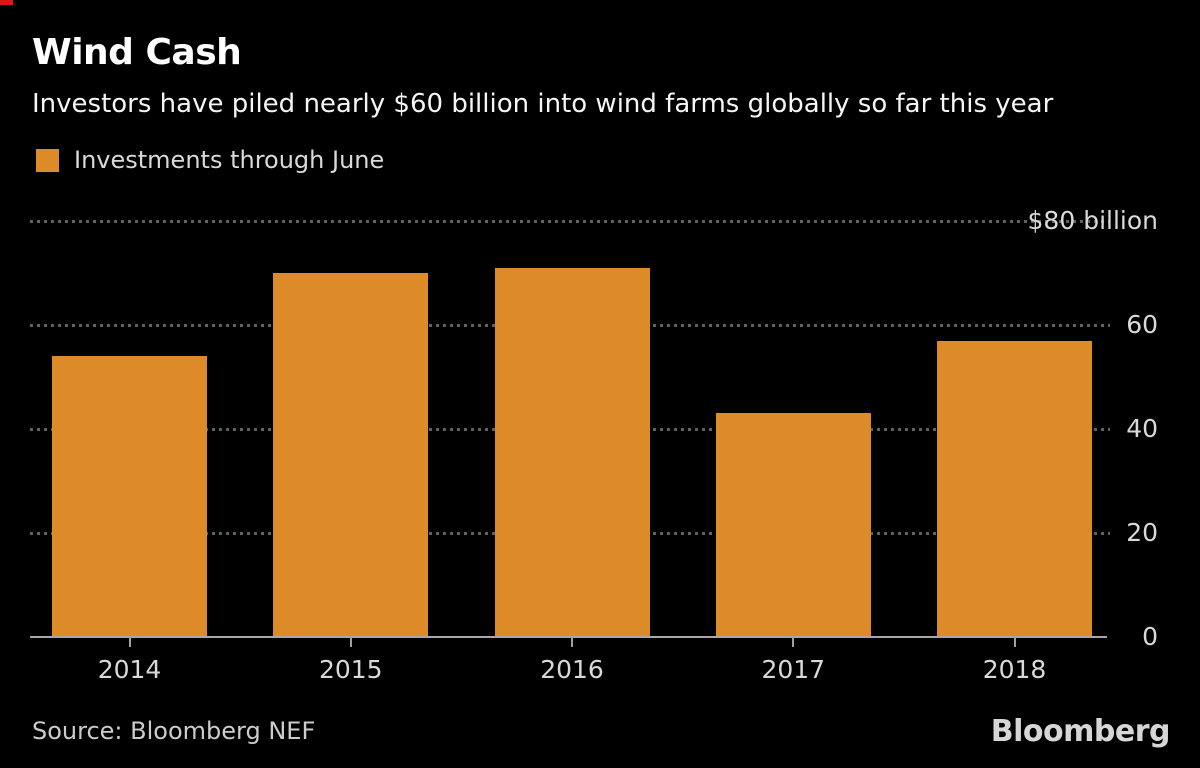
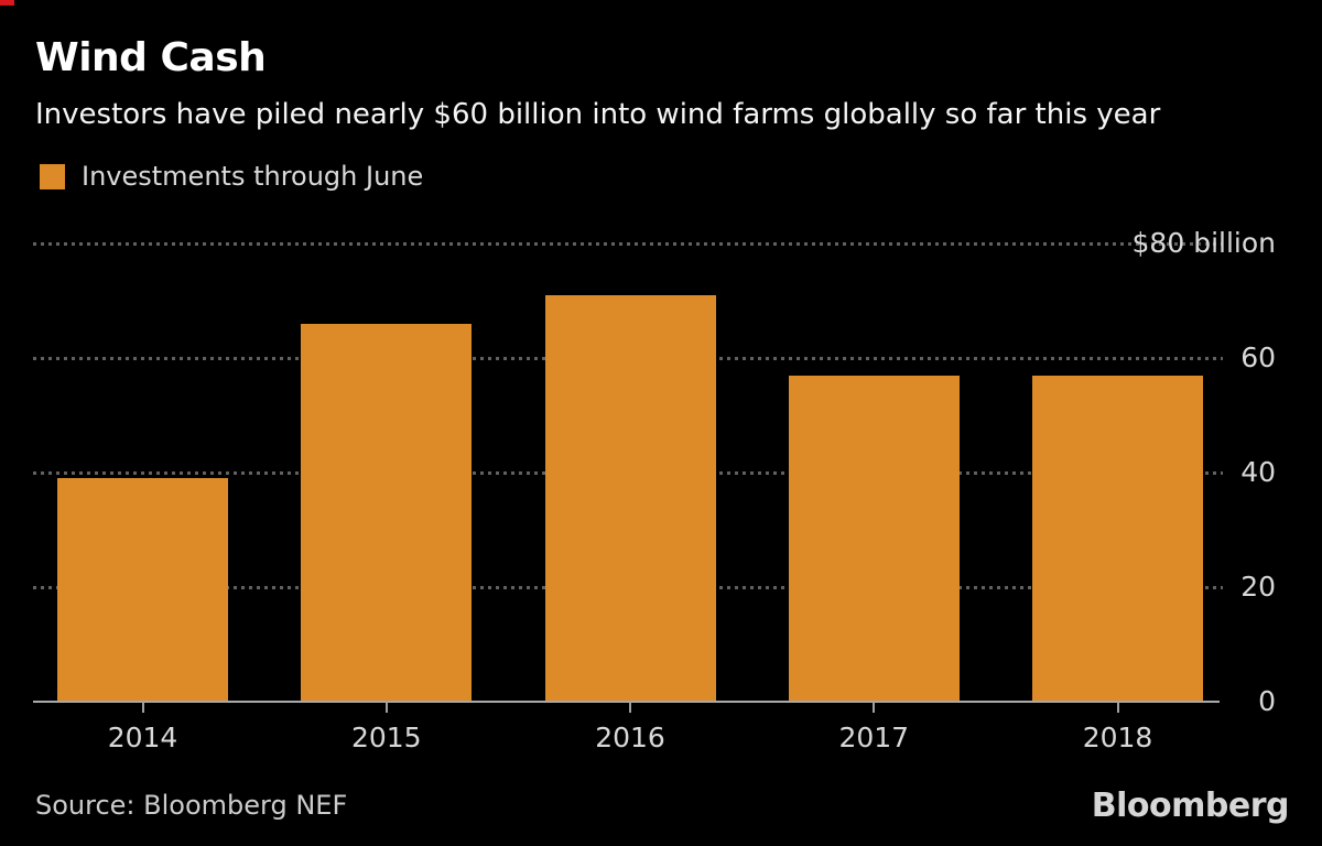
2014: 54 -> 39
2015: 70 -> 66
2017: 43 -> 57
